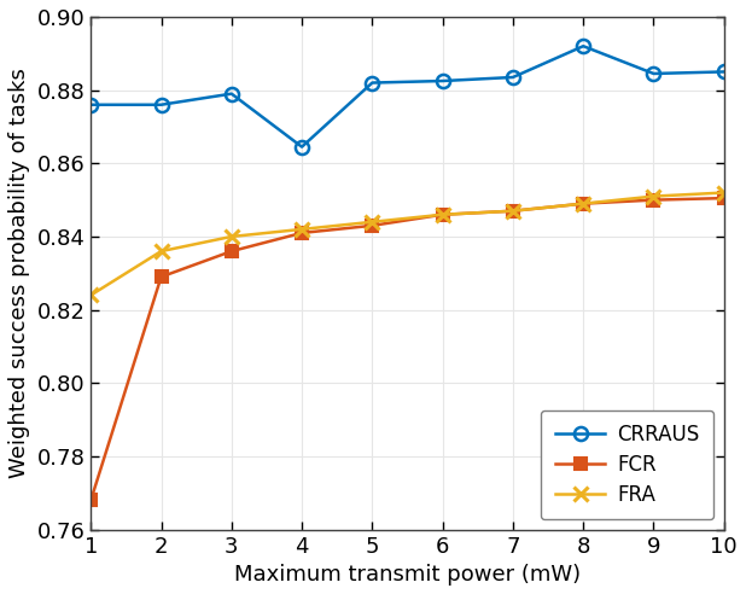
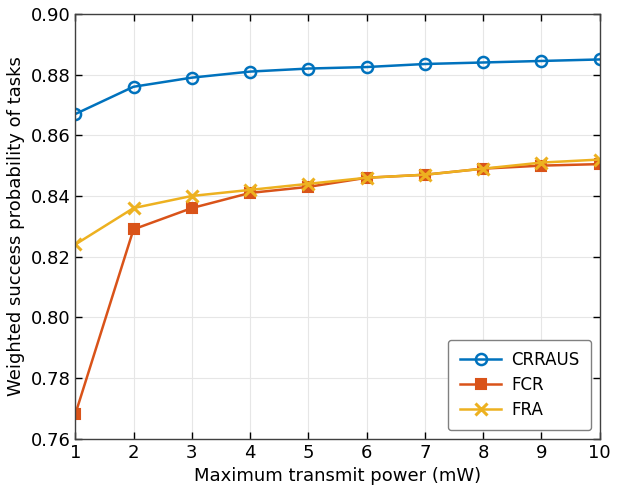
CRRAUS/1: 0.8760 -> 0.8670
CRRAUS/4: 0.8645 -> 0.8810
CRRAUS/8: 0.8920 -> 0.8840
